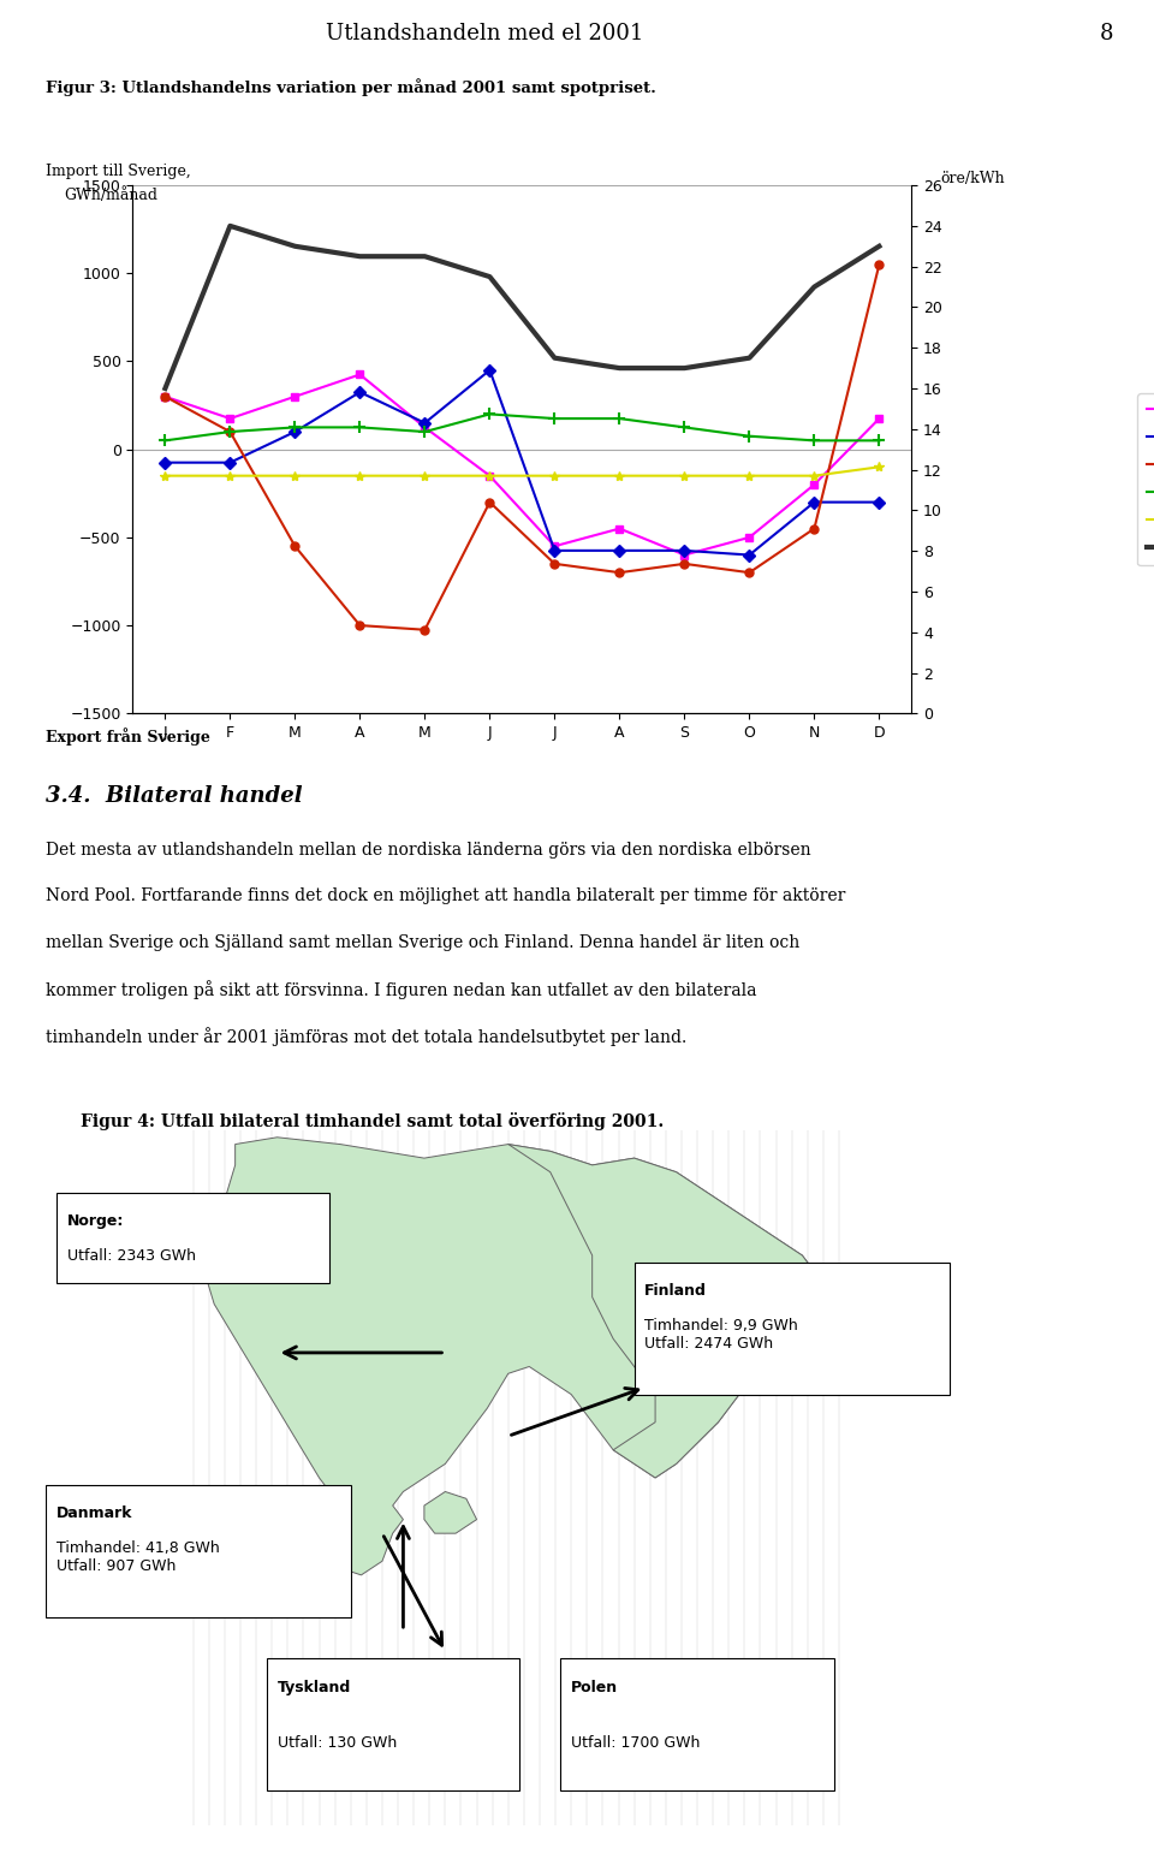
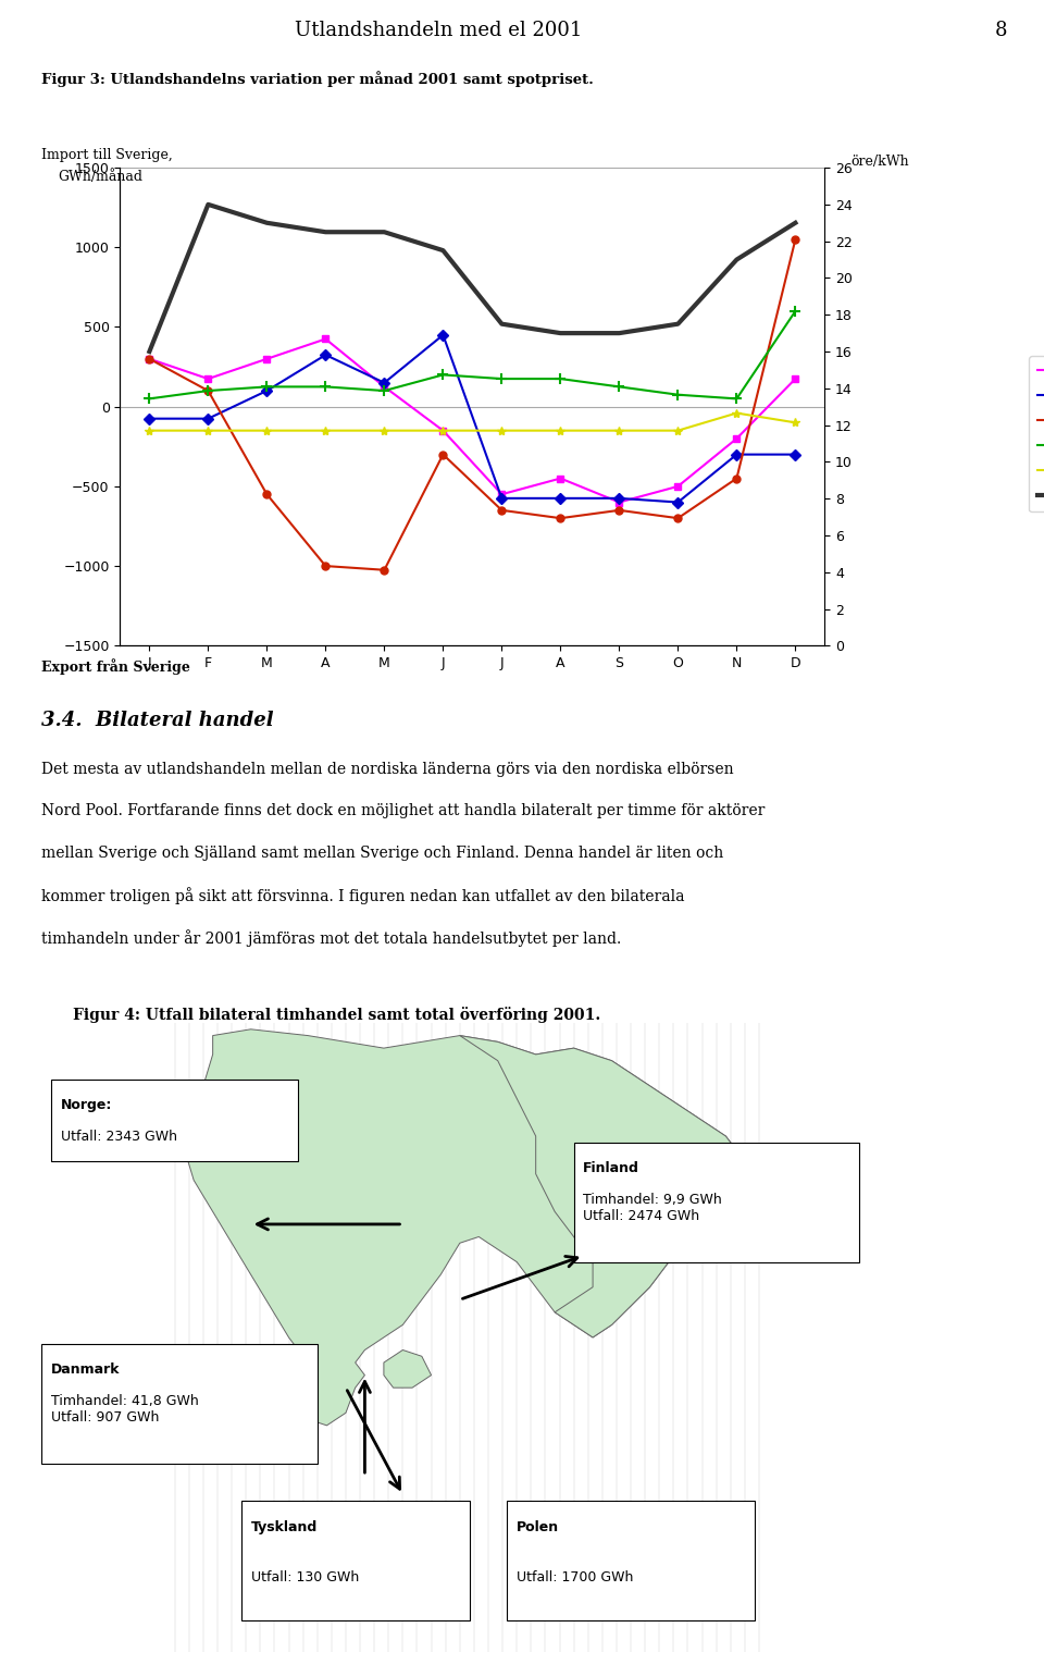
Polen/N: -150 -> -40
Tyskland/D: 50 -> 600
